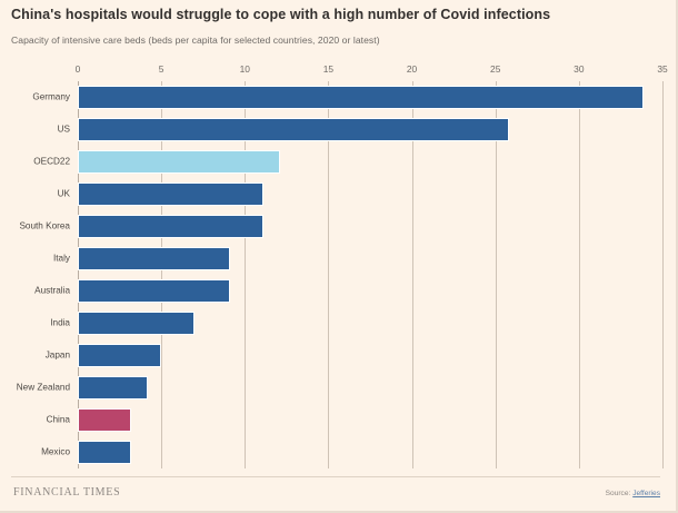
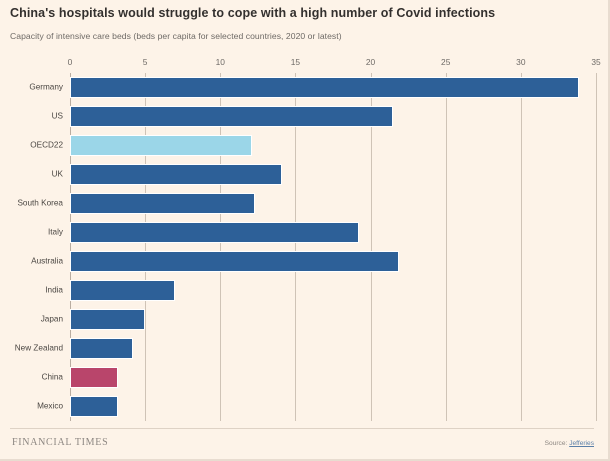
US: 25.8 -> 21.5
UK: 11.1 -> 14.1
South Korea: 11.1 -> 12.3
Italy: 9.1 -> 19.2
Australia: 9.1 -> 21.9
